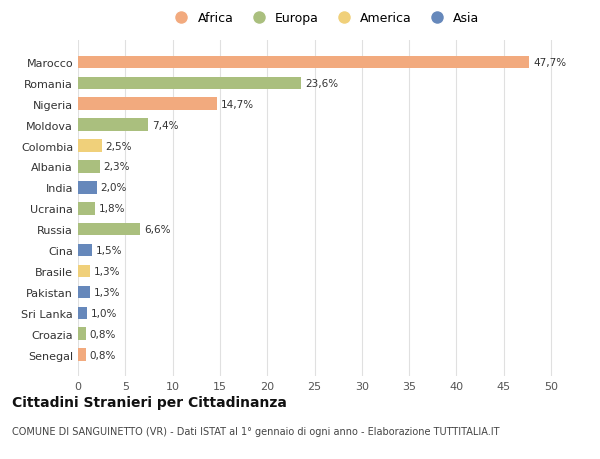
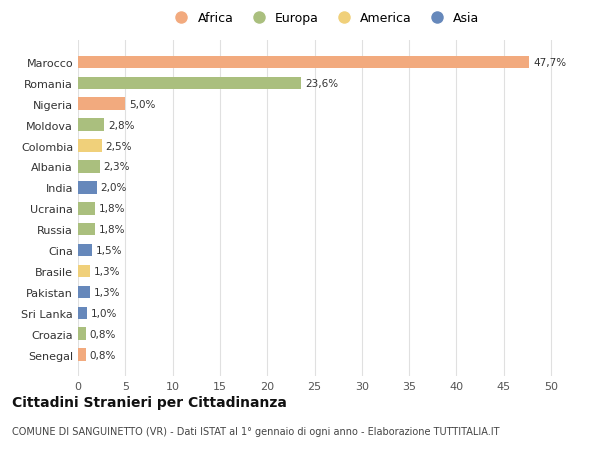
Nigeria: 14,7% -> 5,0%
Moldova: 7,4% -> 2,8%
Russia: 6,6% -> 1,8%
